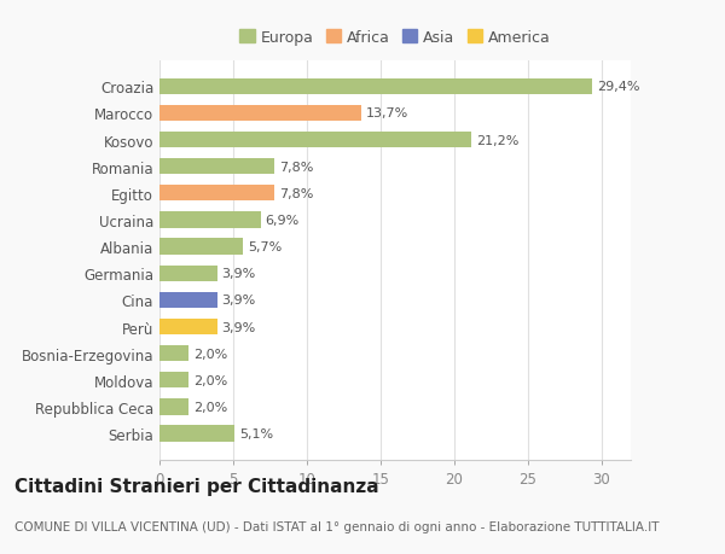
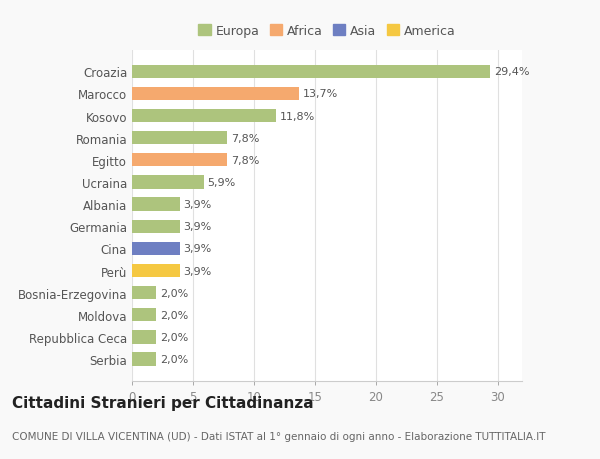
Kosovo: 21,2% -> 11,8%
Ucraina: 6,9% -> 5,9%
Albania: 5,7% -> 3,9%
Serbia: 5,1% -> 2,0%
